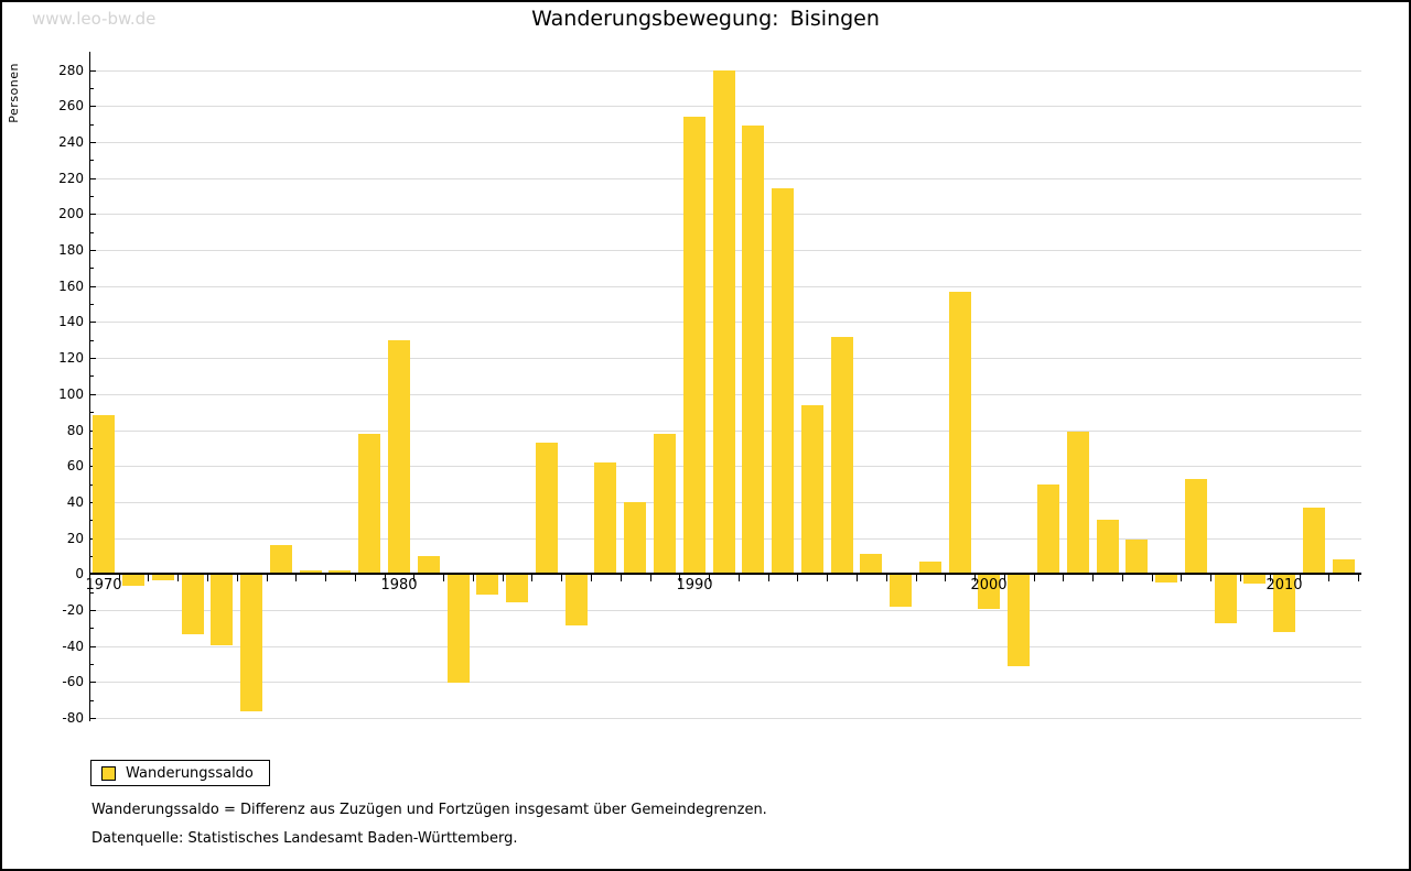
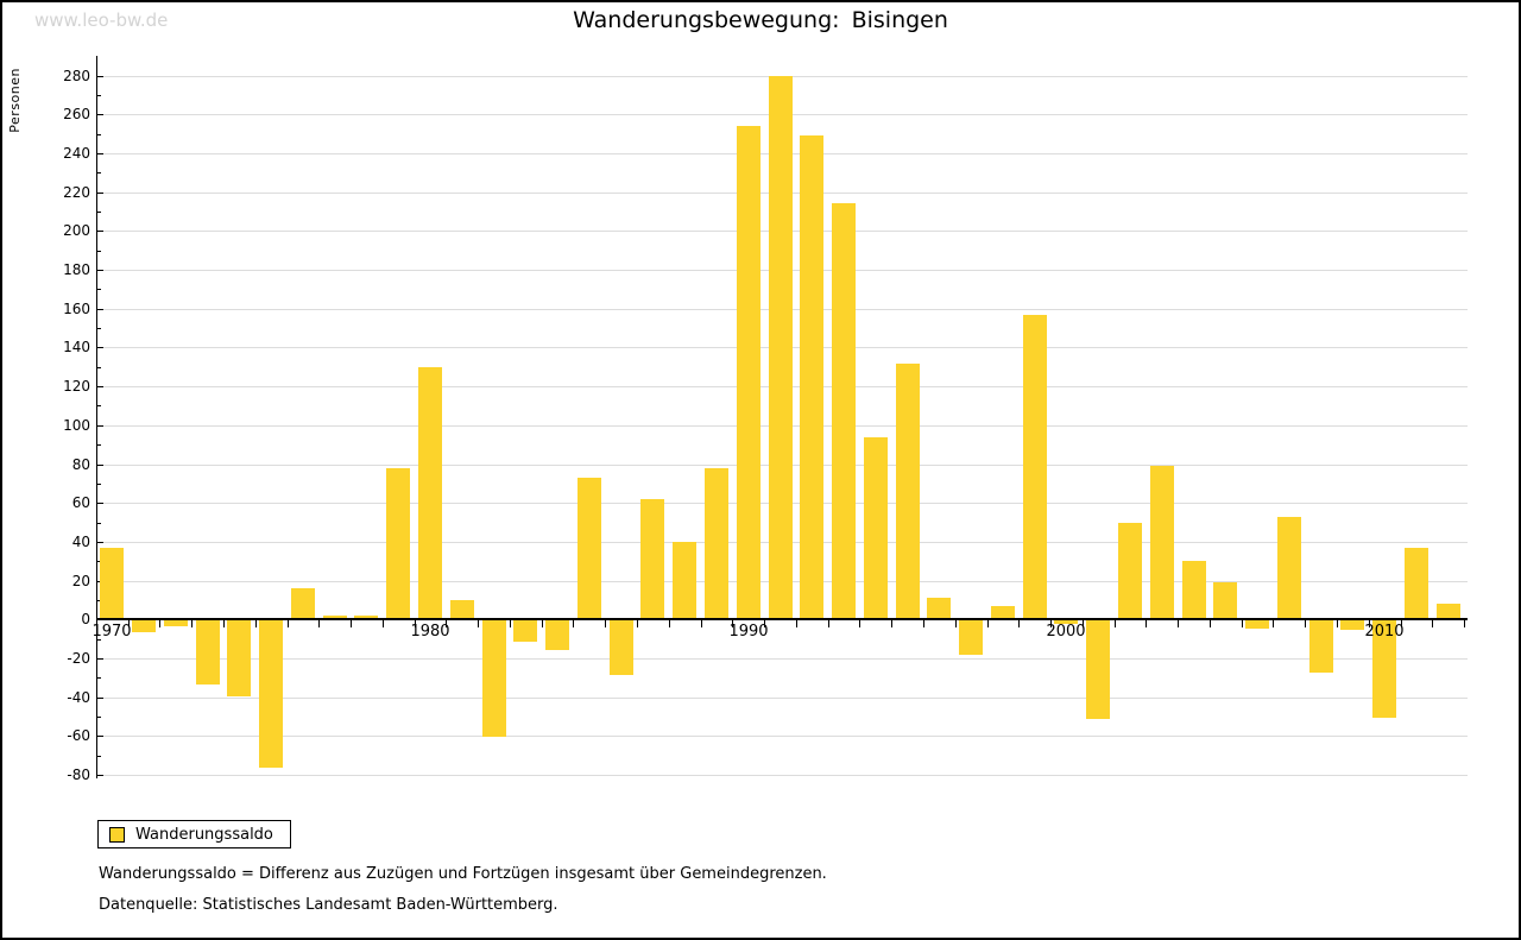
1970: 88 -> 37
2000: -19 -> -2
2010: -32 -> -50
